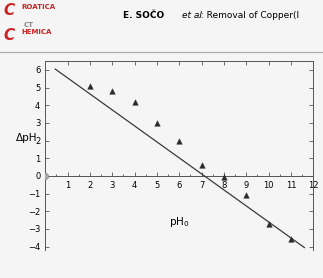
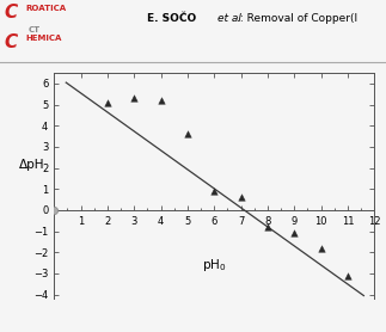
3: 4.8 -> 5.3
4: 4.2 -> 5.2
5: 3.0 -> 3.6
6: 2.0 -> 0.9
8: -0.1 -> -0.8
10: -2.7 -> -1.8
11: -3.5 -> -3.1
